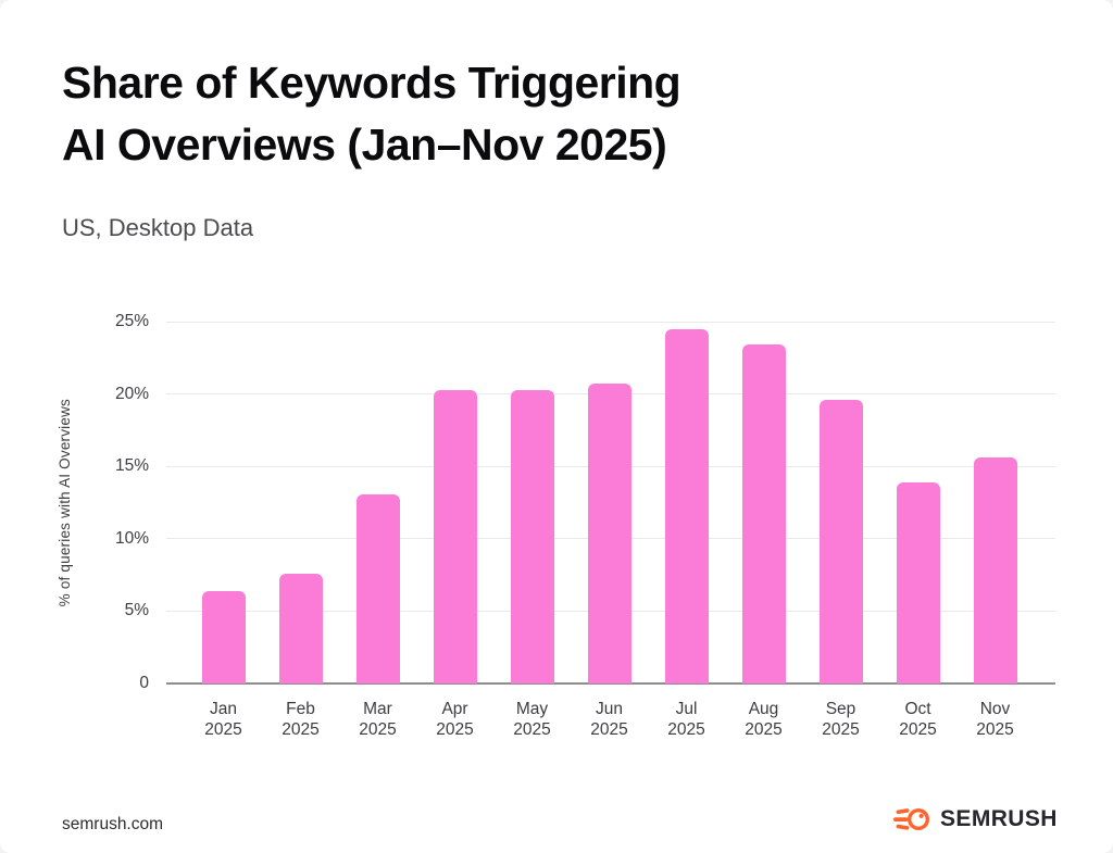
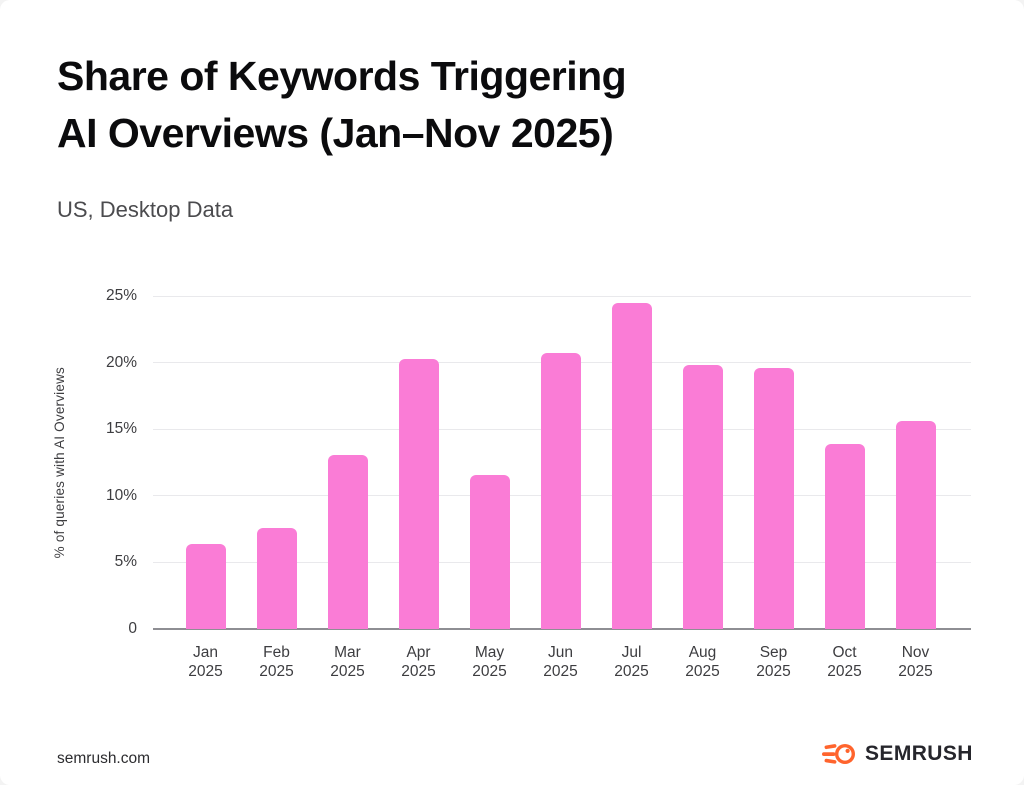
May 2025: 20.3% -> 11.6%
Aug 2025: 23.4% -> 19.8%
